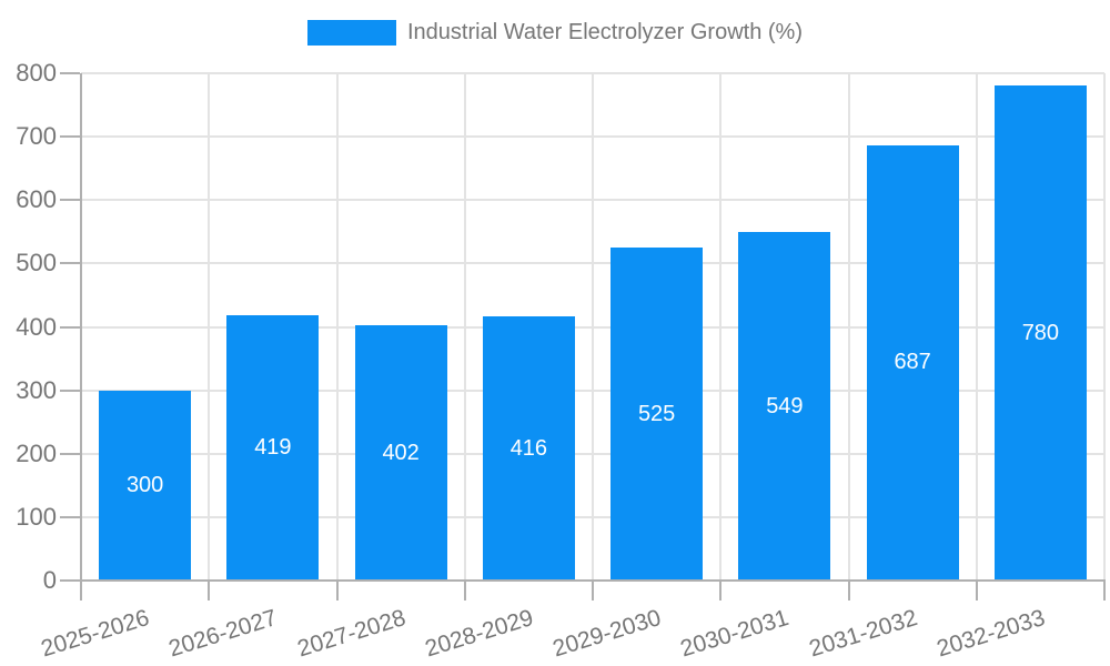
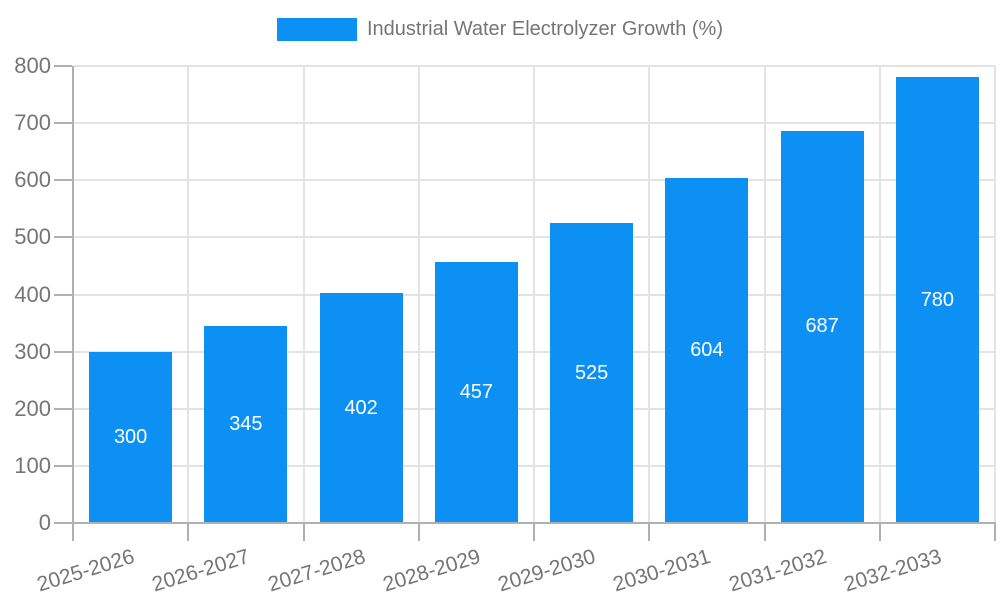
2026-2027: 419 -> 345
2028-2029: 416 -> 457
2030-2031: 549 -> 604
